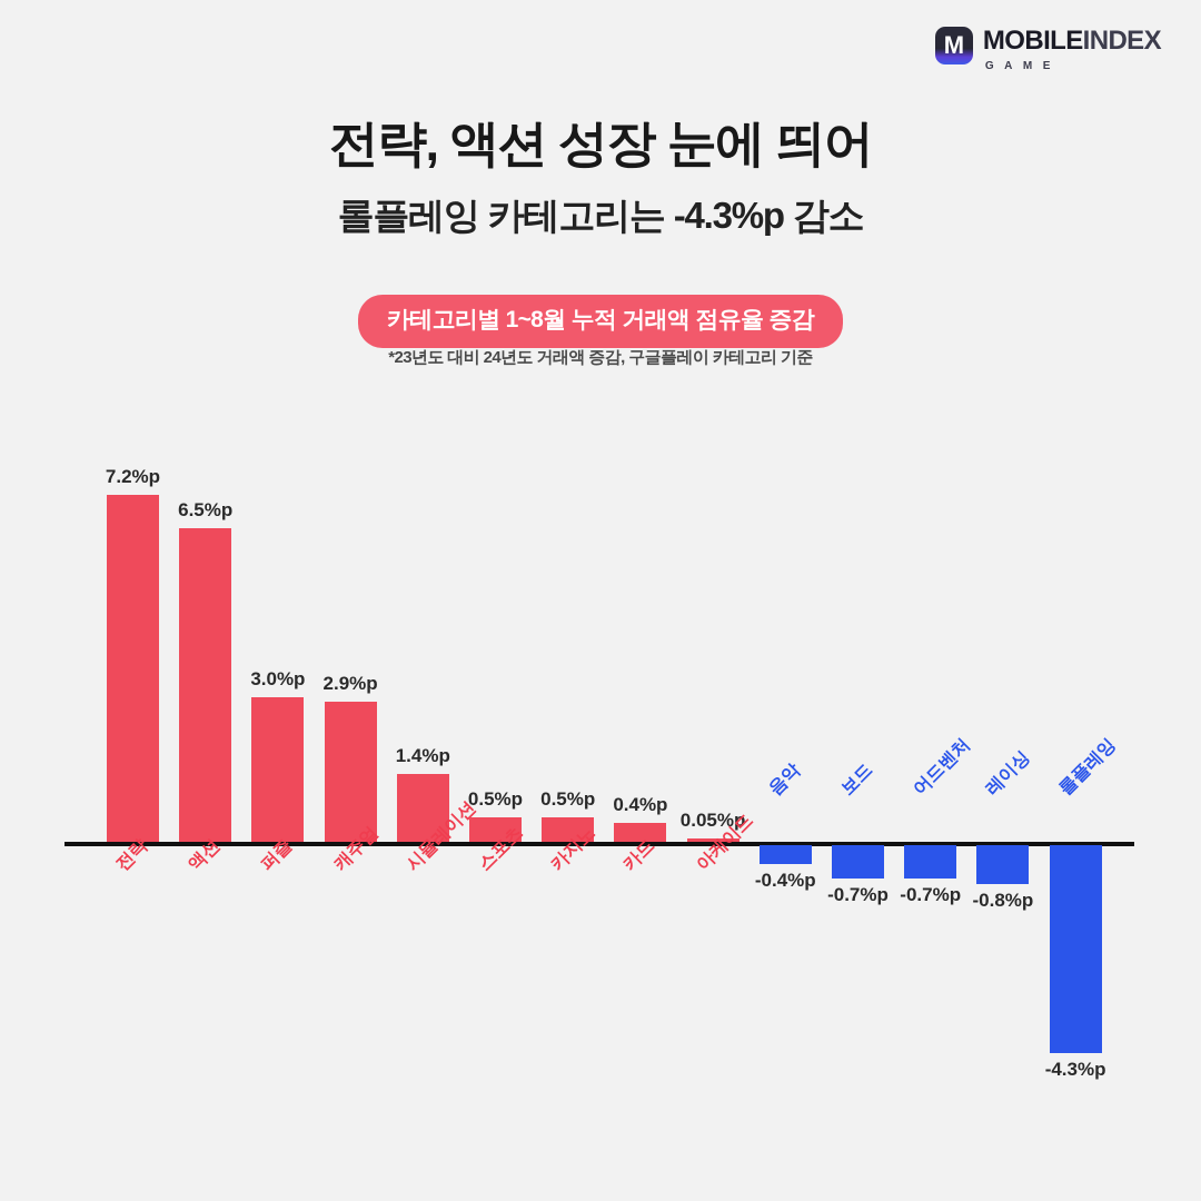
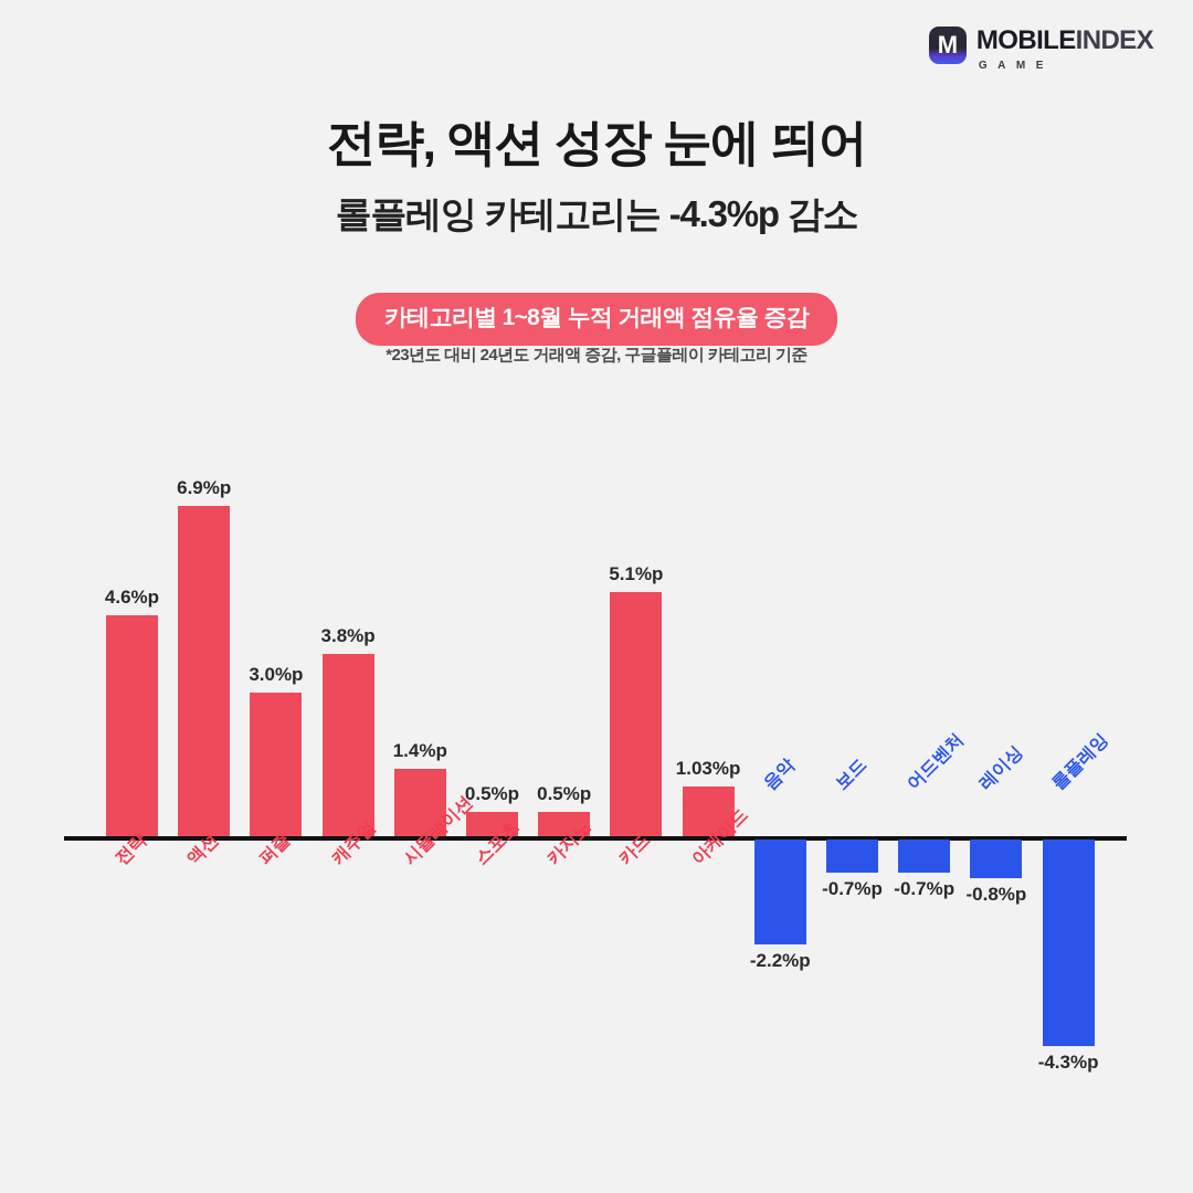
전략: 7.2 -> 4.6
액션: 6.5 -> 6.9
캐주얼: 2.9 -> 3.8
카드: 0.4 -> 5.1
아케이드: 0.05 -> 1.03
음악: -0.4 -> -2.2
